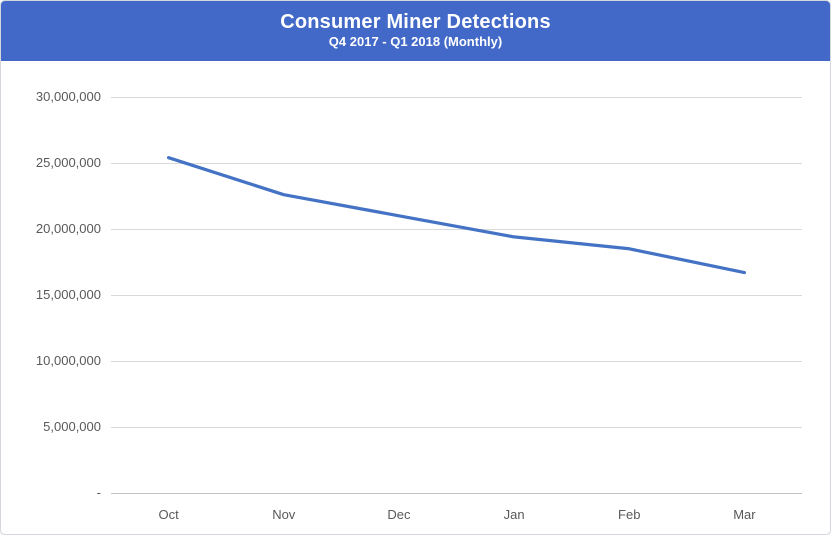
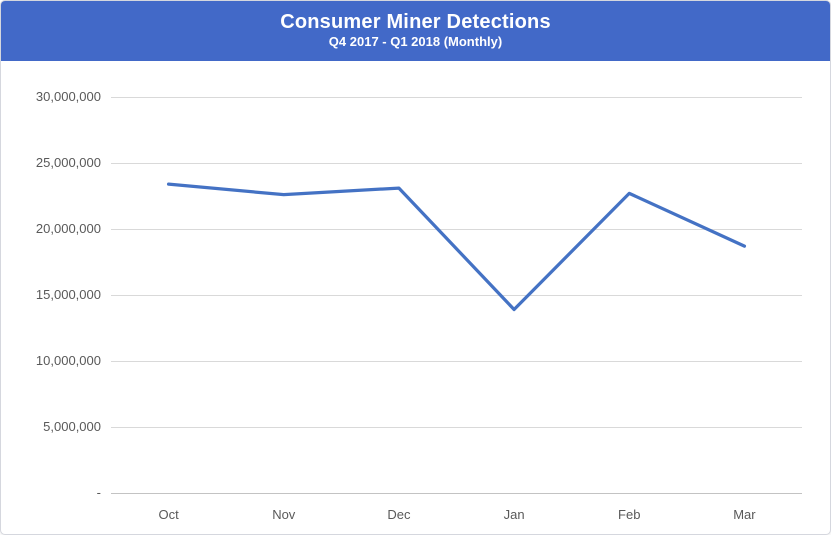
Oct: 25400000 -> 23400000
Dec: 21000000 -> 23100000
Jan: 19400000 -> 13900000
Feb: 18500000 -> 22700000
Mar: 16700000 -> 18700000
